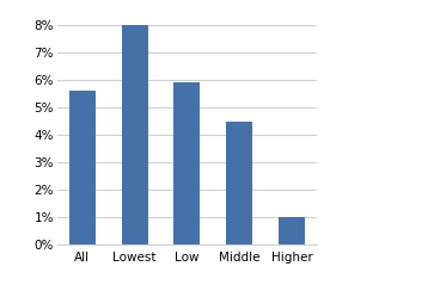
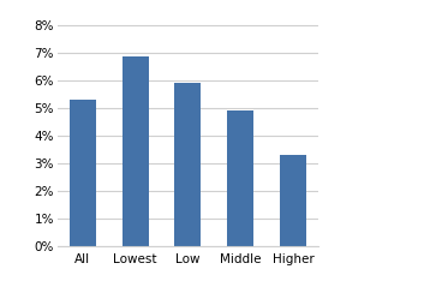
All: 5.6% -> 5.3%
Lowest: 8.0% -> 6.9%
Middle: 4.5% -> 4.9%
Higher: 1.0% -> 3.3%
